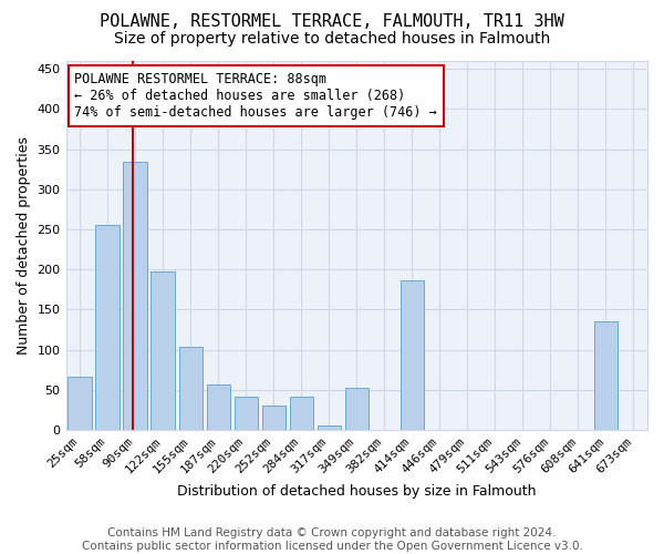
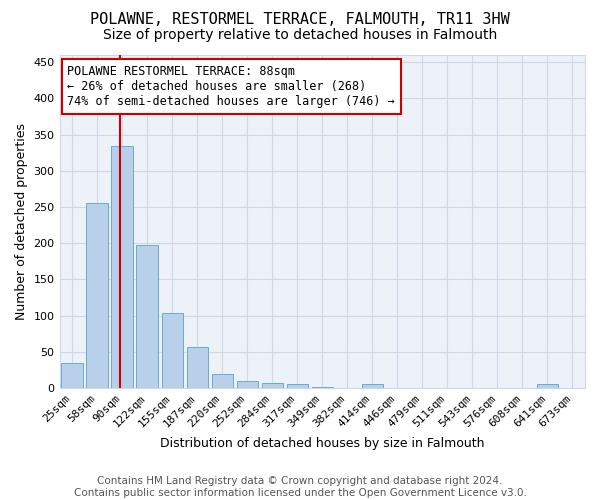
25sqm: 66 -> 35
220sqm: 42 -> 19
252sqm: 30 -> 10
284sqm: 42 -> 7
349sqm: 52 -> 2
414sqm: 186 -> 5
641sqm: 136 -> 5
